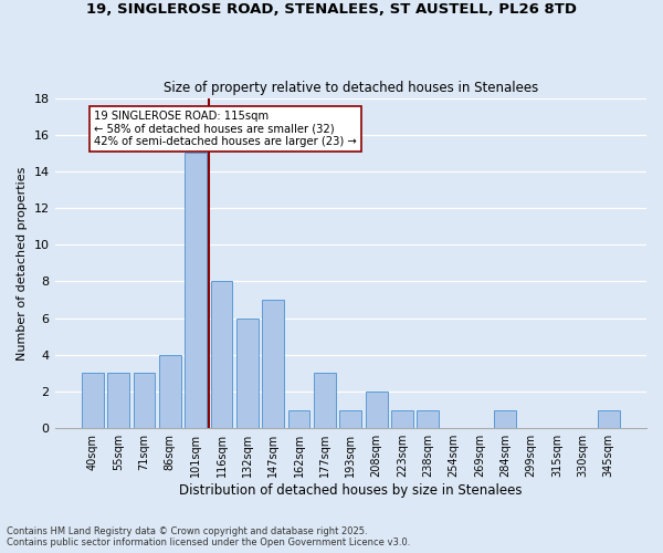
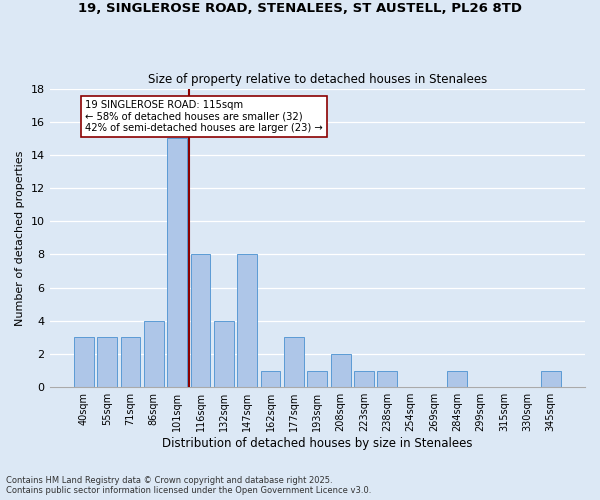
132sqm: 6 -> 4
147sqm: 7 -> 8
